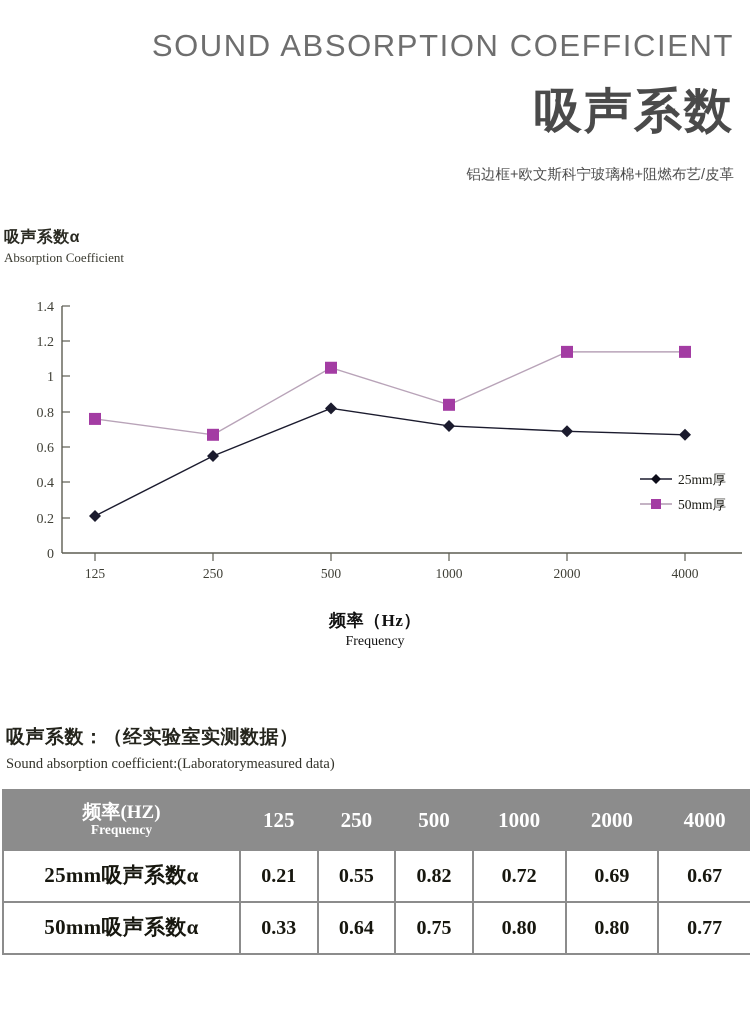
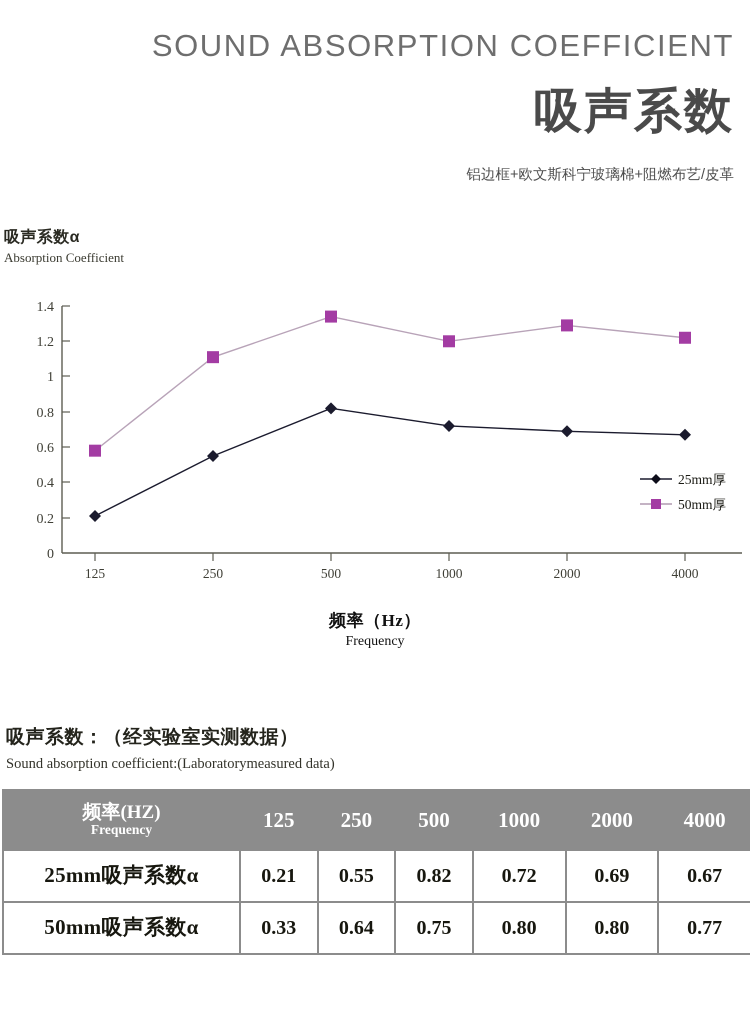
50mm厚/125: 0.76 -> 0.58
50mm厚/250: 0.67 -> 1.11
50mm厚/500: 1.05 -> 1.34
50mm厚/1000: 0.84 -> 1.20
50mm厚/2000: 1.14 -> 1.29
50mm厚/4000: 1.14 -> 1.22
